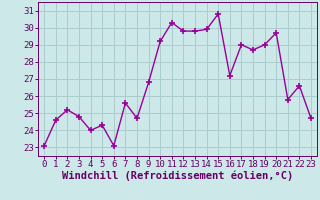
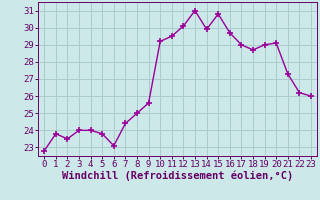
0: 23.1 -> 22.8
1: 24.6 -> 23.8
2: 25.2 -> 23.5
3: 24.8 -> 24.0
5: 24.3 -> 23.8
7: 25.6 -> 24.4
8: 24.7 -> 25.0
9: 26.8 -> 25.6
11: 30.3 -> 29.5
12: 29.8 -> 30.1
13: 29.8 -> 31.0
16: 27.2 -> 29.7
20: 29.7 -> 29.1
21: 25.8 -> 27.3
22: 26.6 -> 26.2
23: 24.7 -> 26.0
